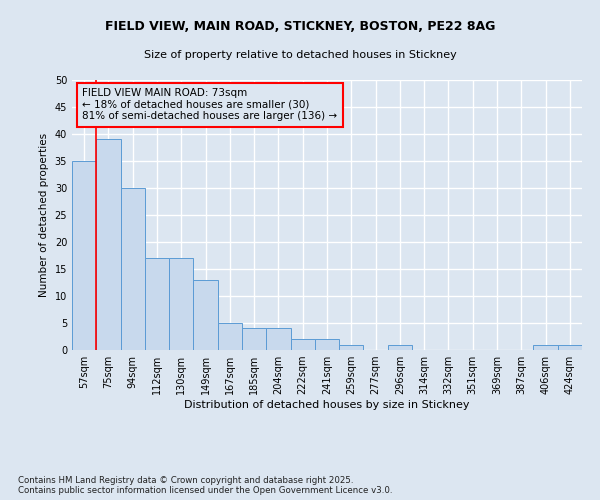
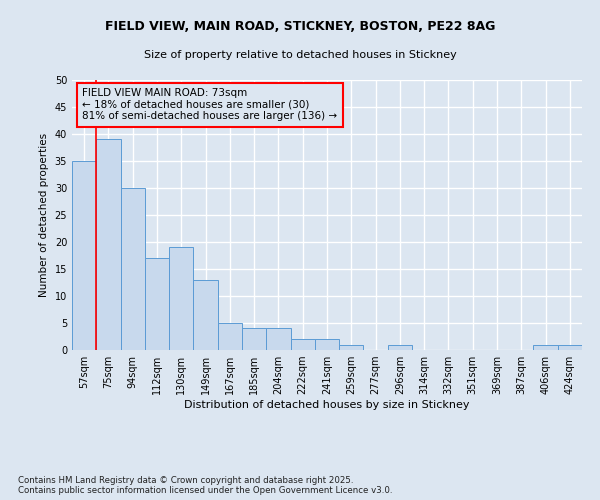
130sqm: 17 -> 19
